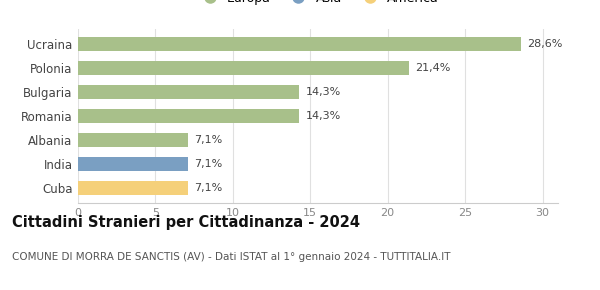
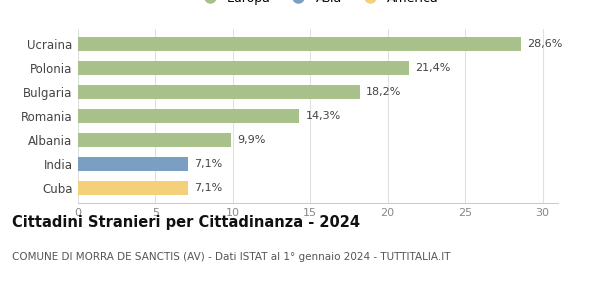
Bulgaria: 14,3% -> 18,2%
Albania: 7,1% -> 9,9%
